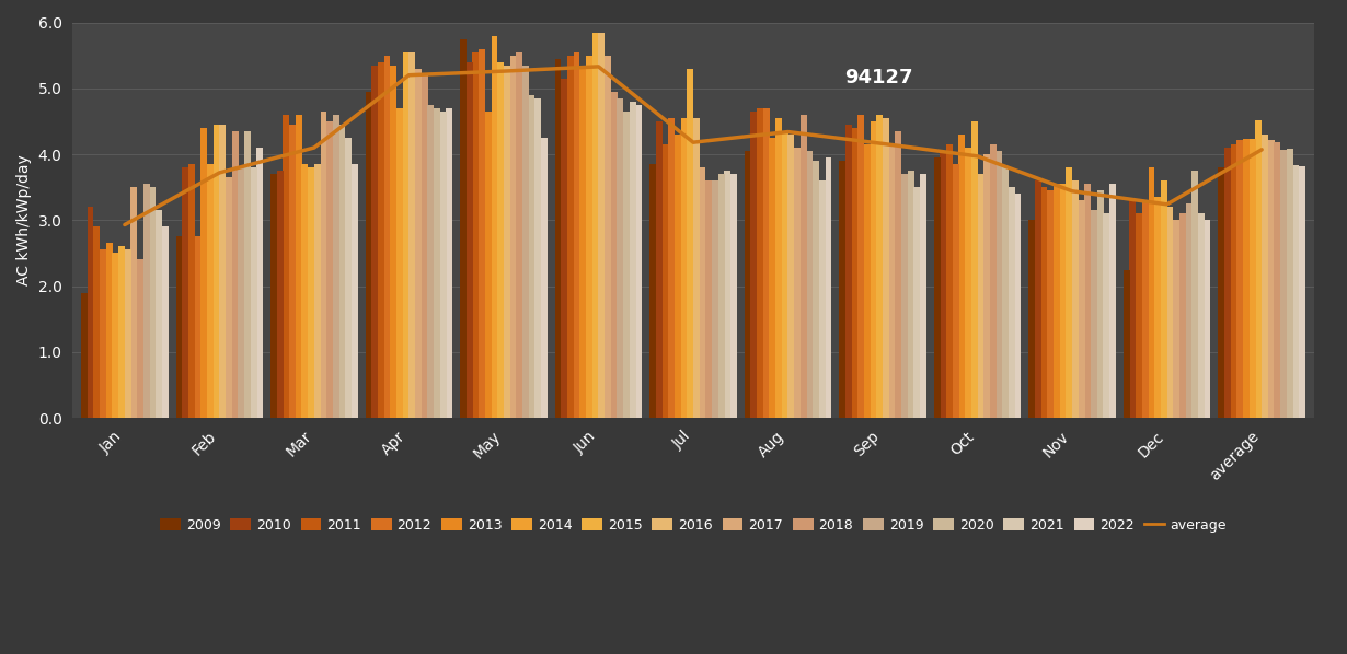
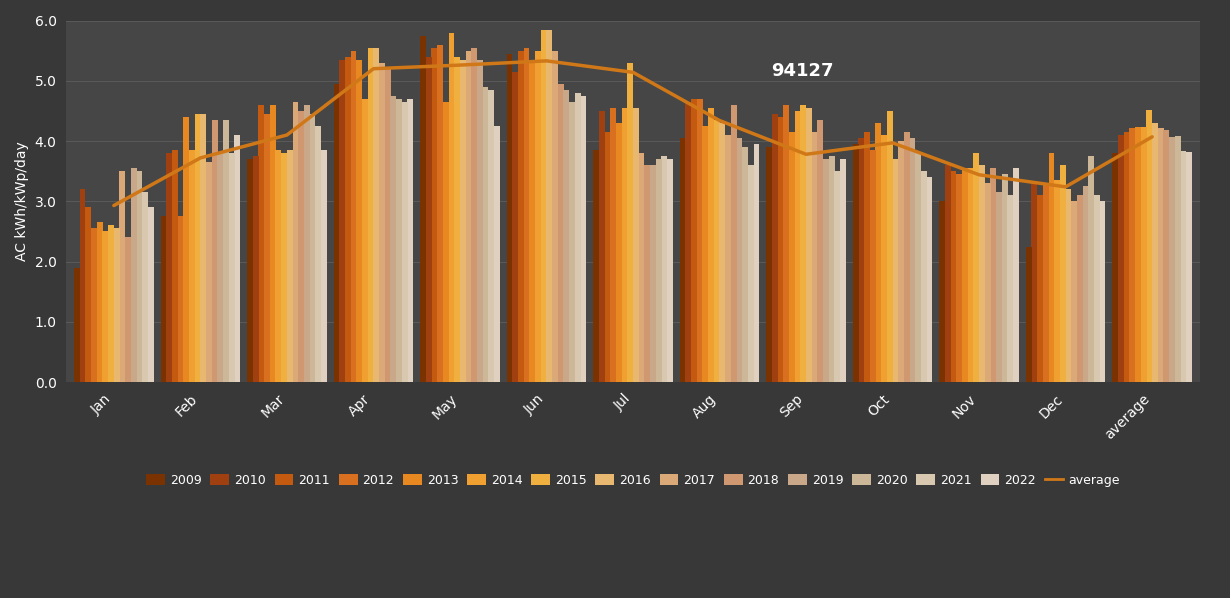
average/Jul: 4.18 -> 5.14
average/Sep: 4.16 -> 3.78
